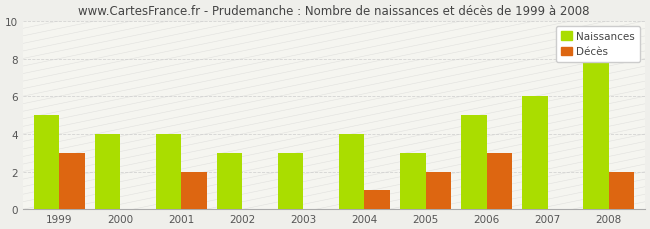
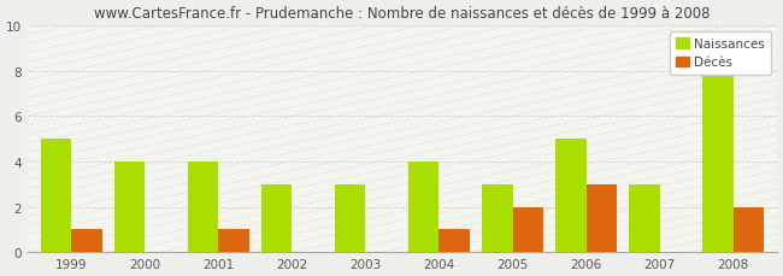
Décès/1999: 3 -> 1
Décès/2001: 2 -> 1
Naissances/2007: 6 -> 3
